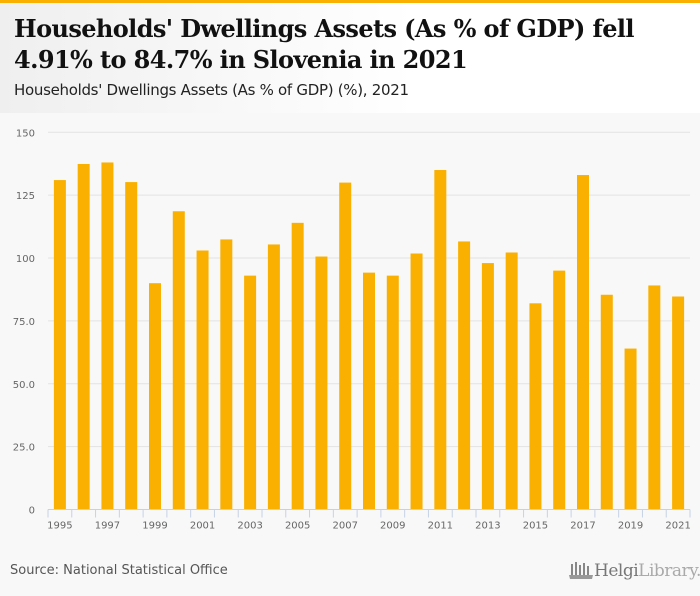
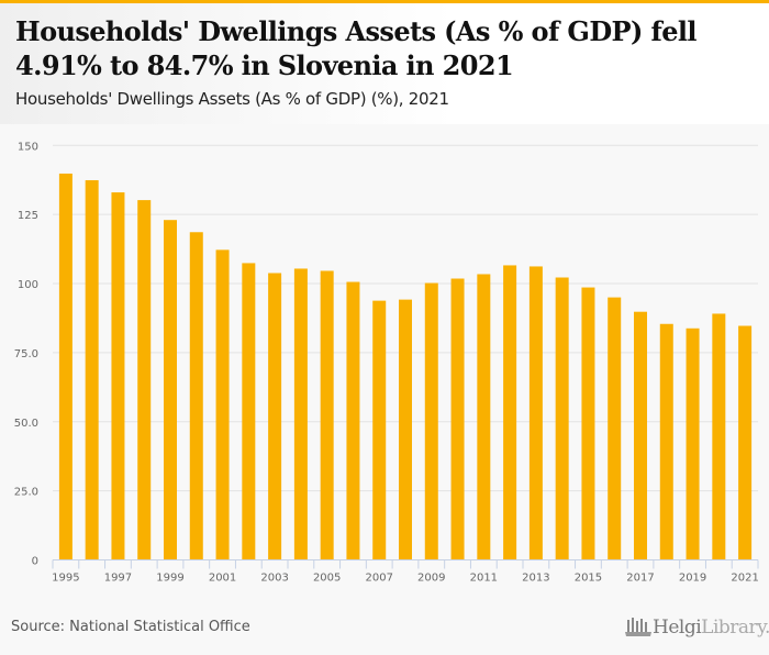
1995: 131 -> 140
1997: 138 -> 133
1999: 90 -> 123
2001: 103 -> 112
2003: 93 -> 104
2005: 114 -> 105
2007: 130 -> 94
2009: 93 -> 100
2011: 135 -> 103
2013: 98 -> 106
2015: 82 -> 99
2017: 133 -> 90
2019: 64 -> 84
